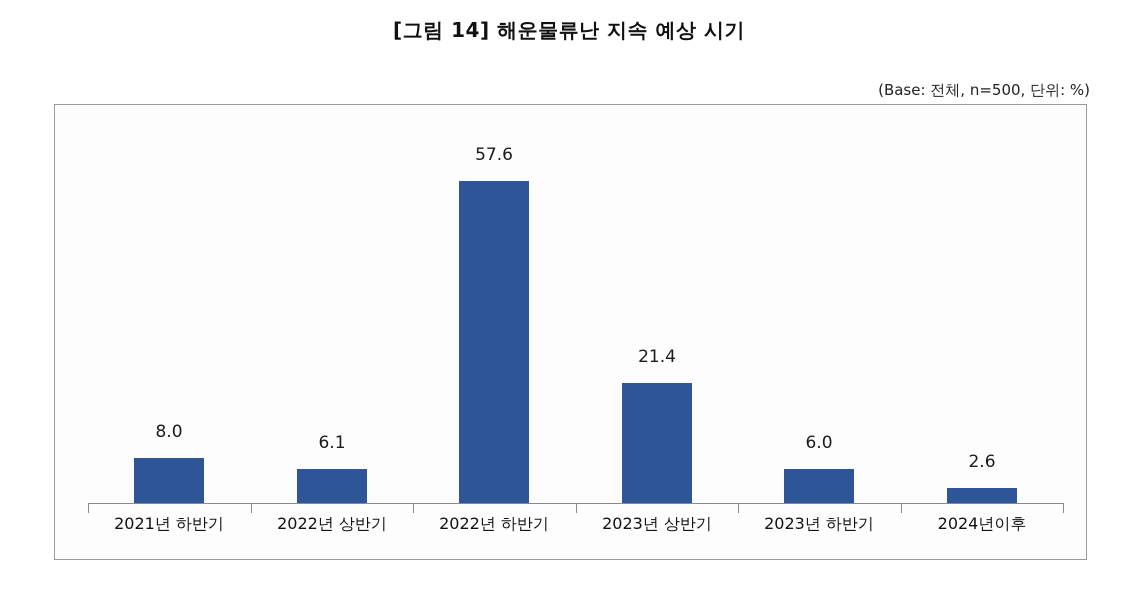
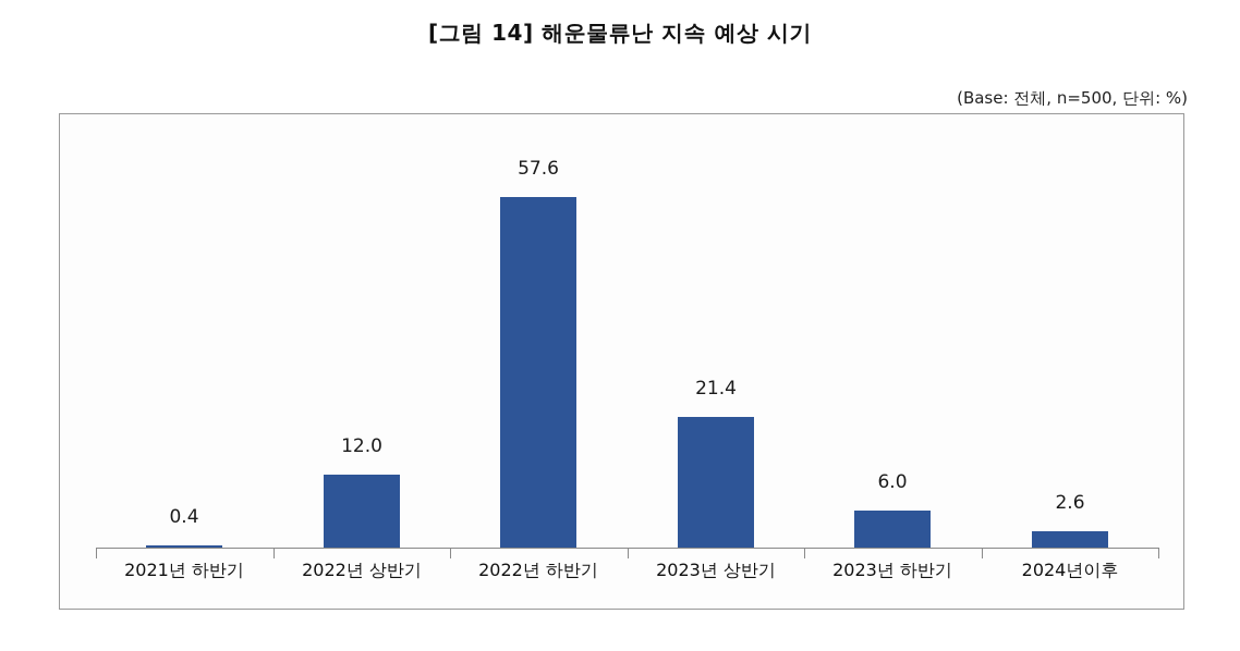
2021년 하반기: 8.0 -> 0.4
2022년 상반기: 6.1 -> 12.0
